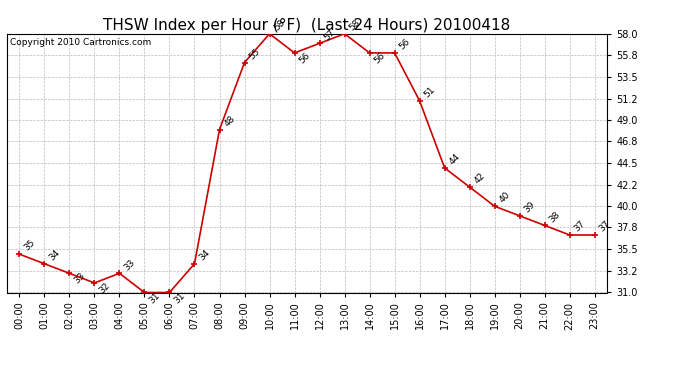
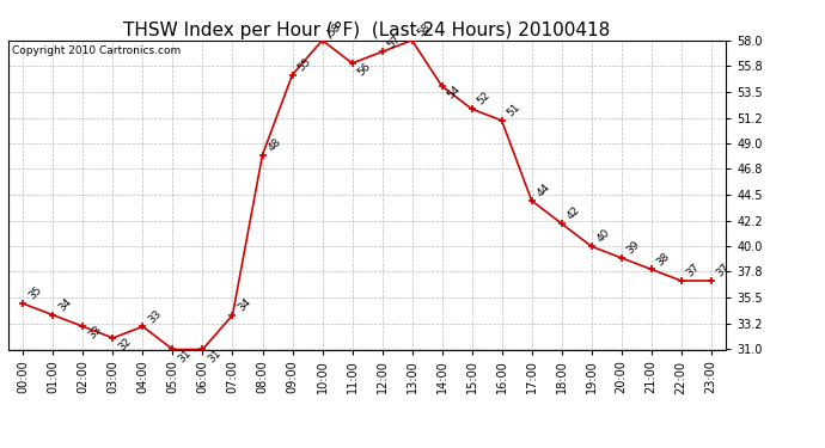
14:00: 56 -> 54
15:00: 56 -> 52
